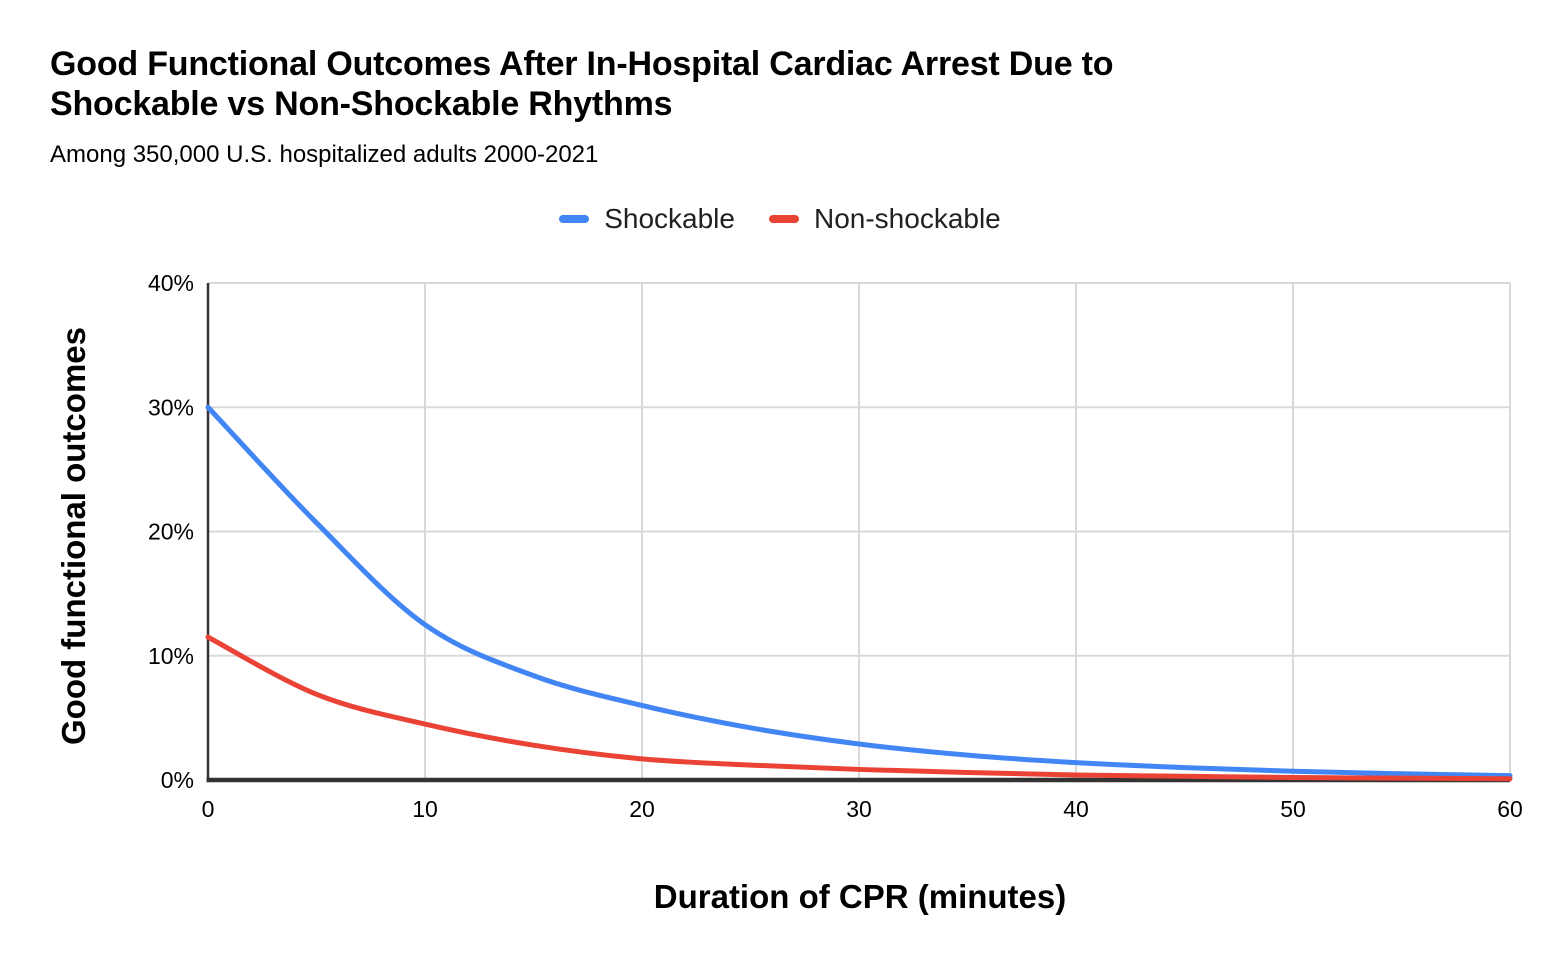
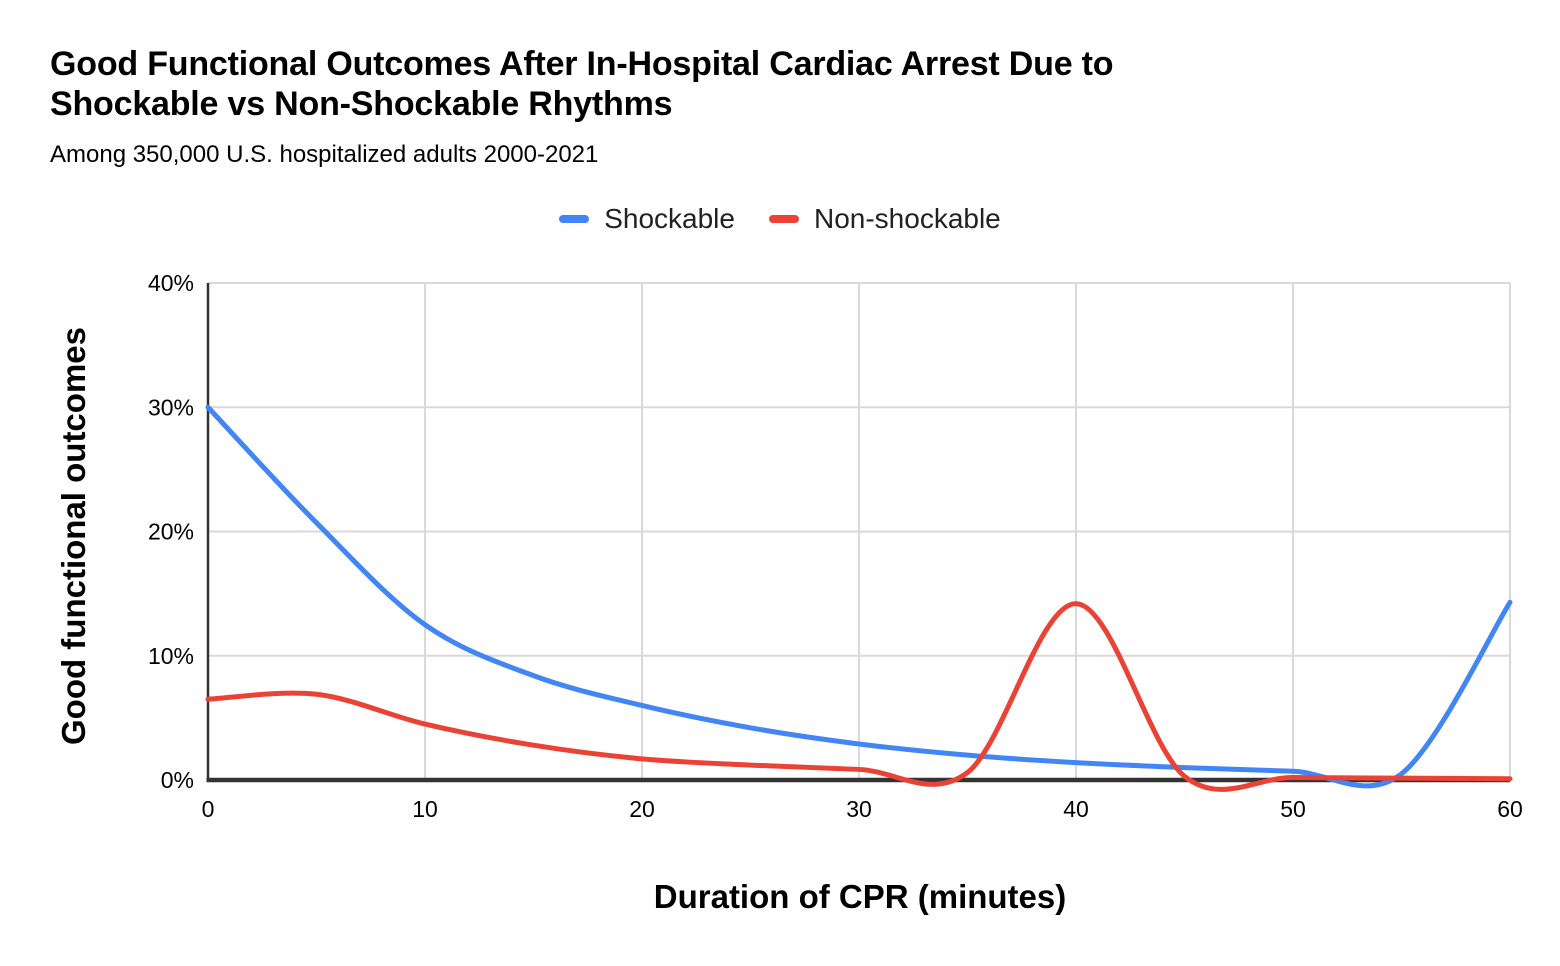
Non-shockable/0: 11.5% -> 6.5%
Non-shockable/40: 0.4% -> 14.2%
Shockable/60: 0.3% -> 14.3%
